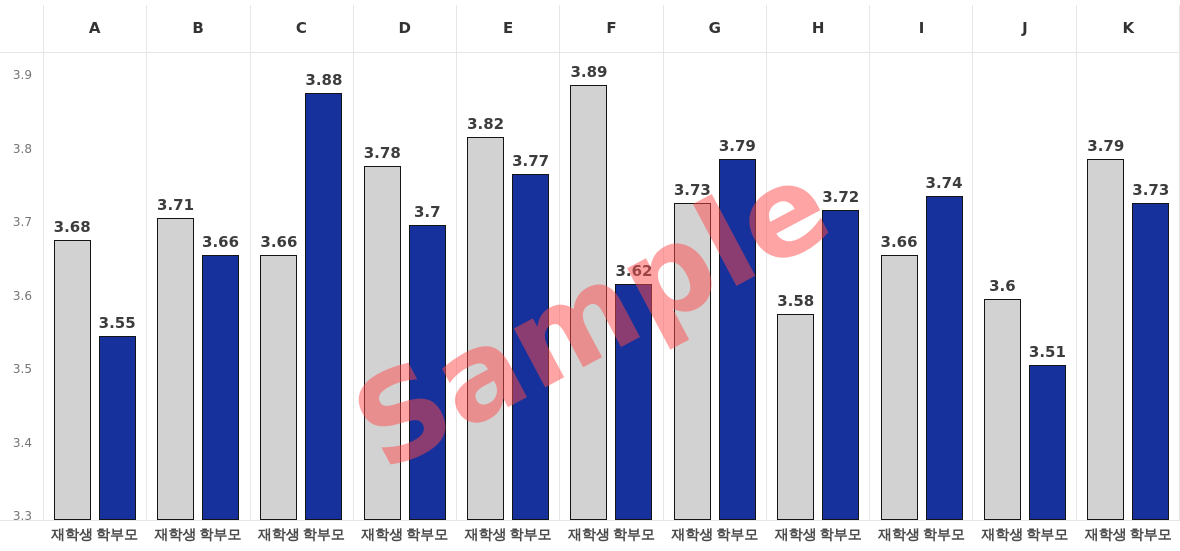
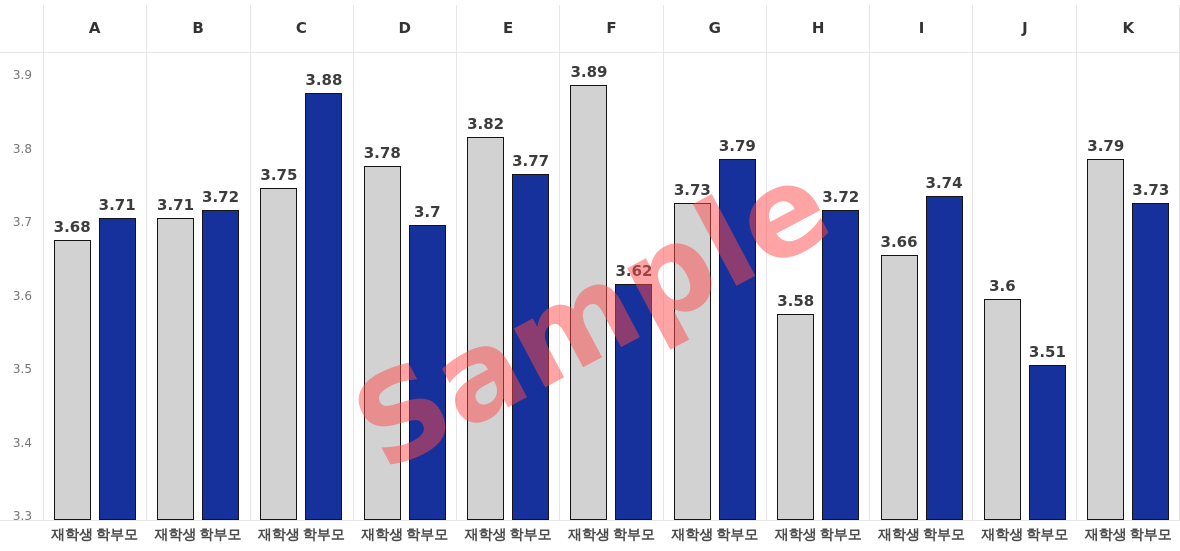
학부모/A: 3.55 -> 3.71
학부모/B: 3.66 -> 3.72
재학생/C: 3.66 -> 3.75
